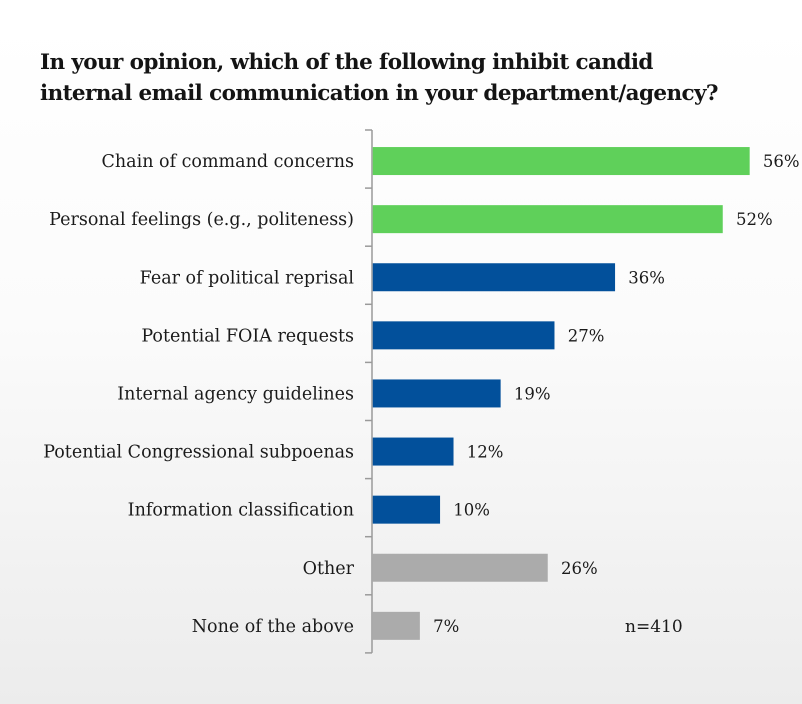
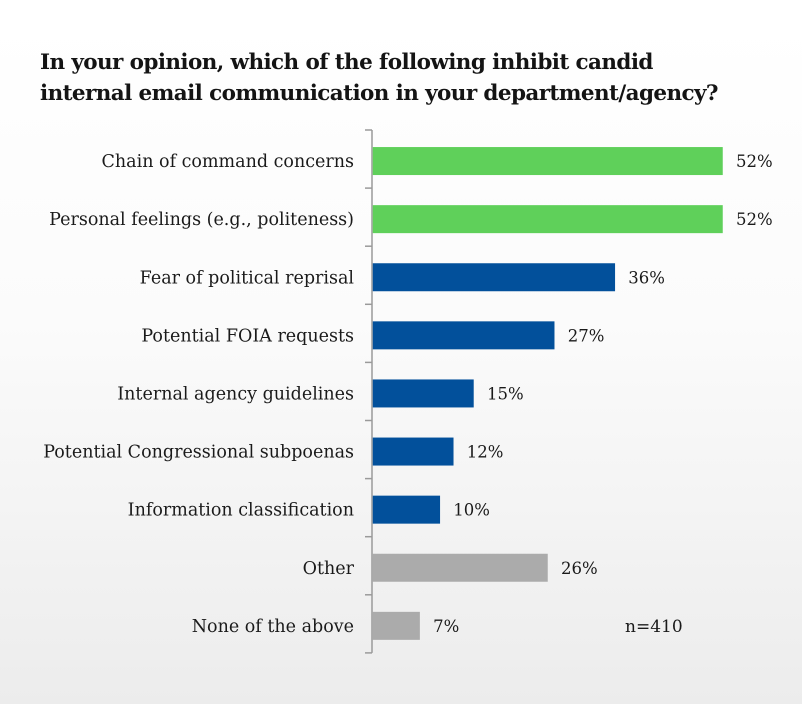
Chain of command concerns: 56% -> 52%
Internal agency guidelines: 19% -> 15%
